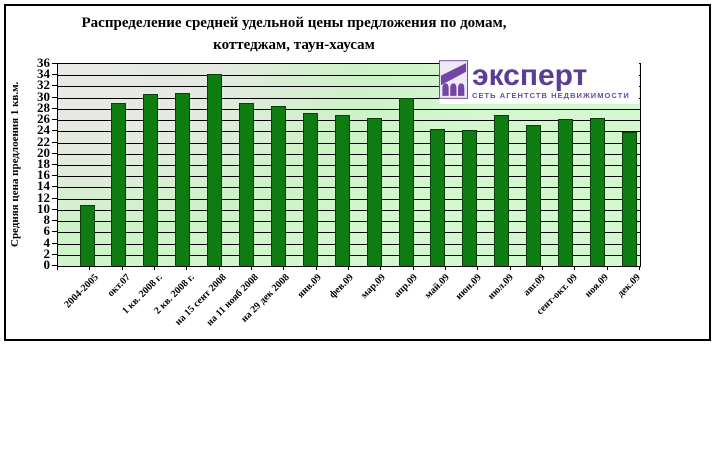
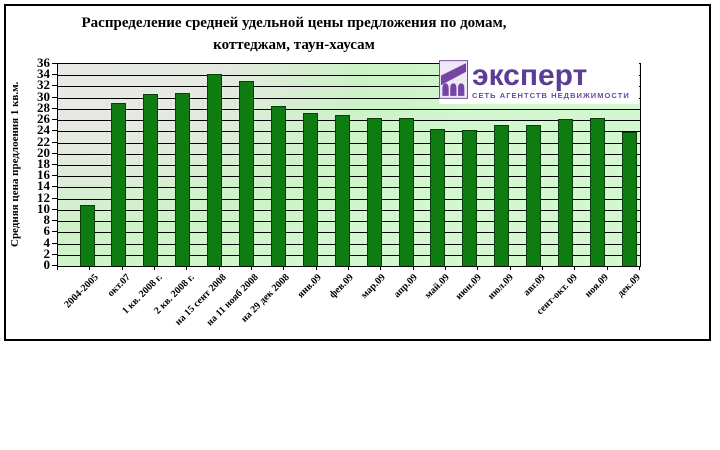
на 11 нояб 2008: 29 -> 33
апр.09: 30 -> 26
июл.09: 27 -> 25
